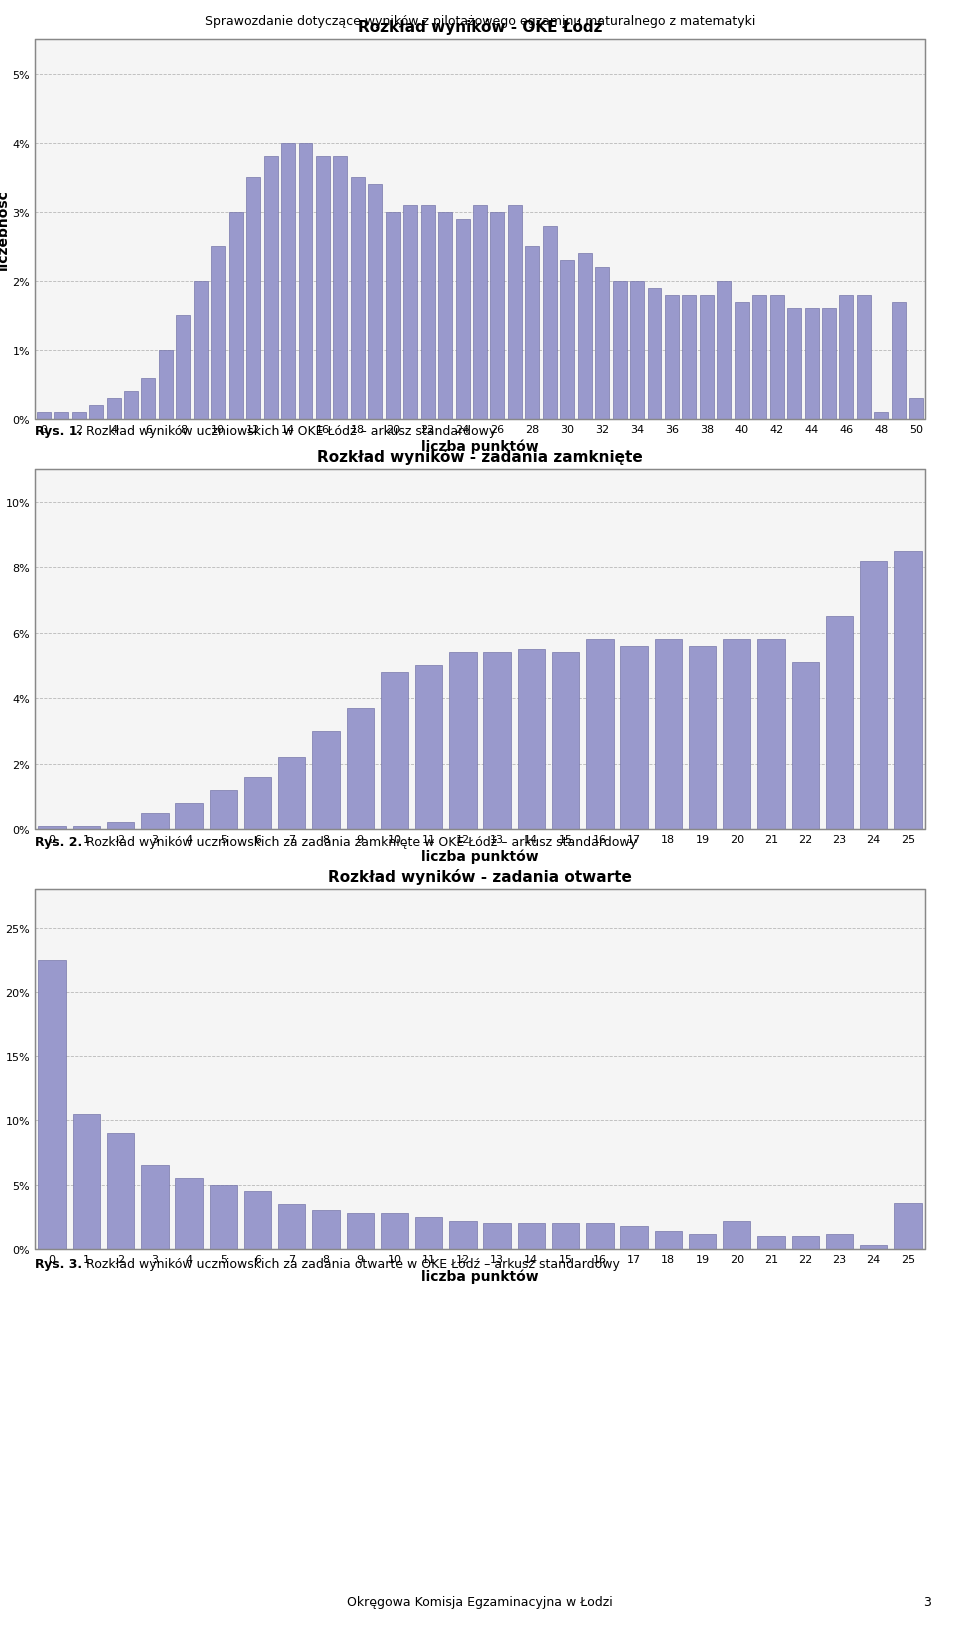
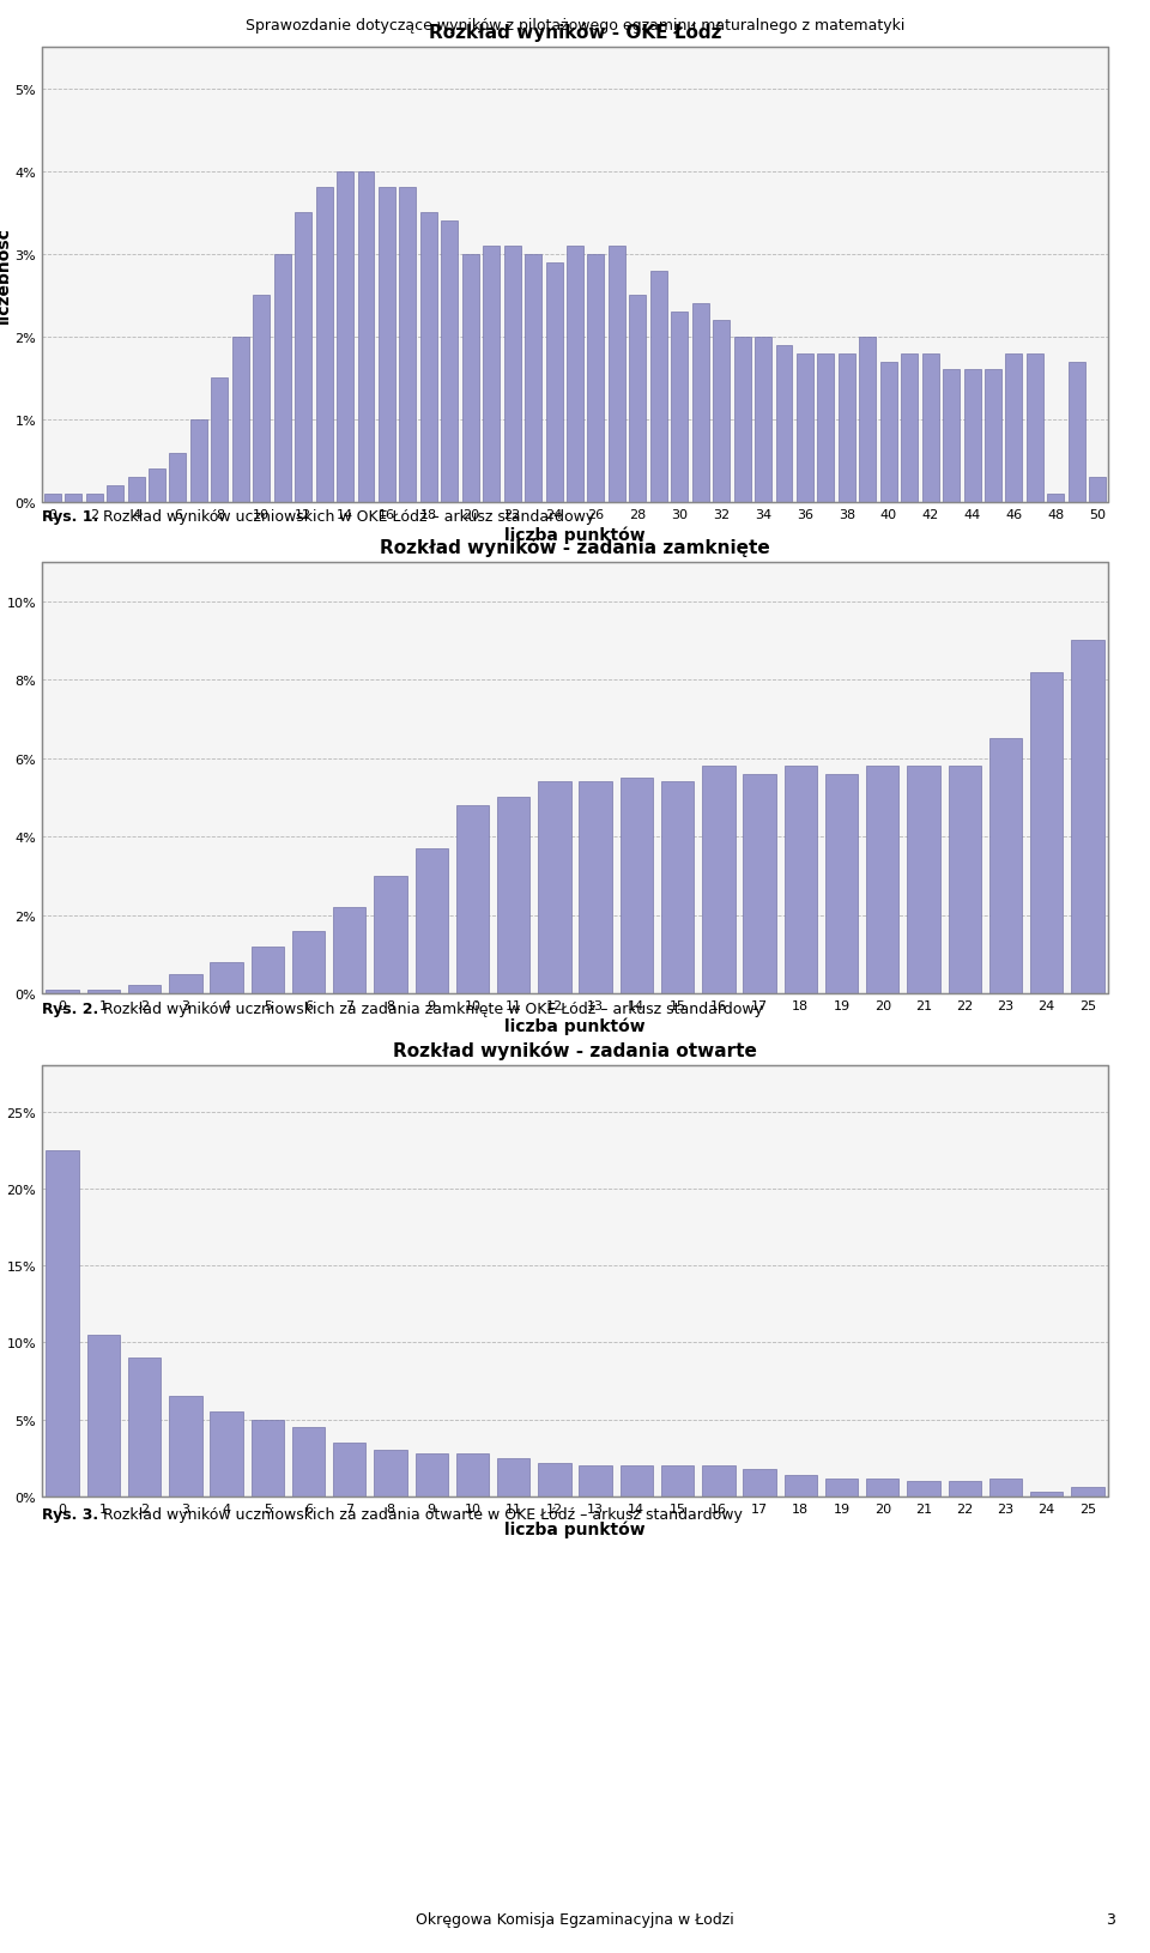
Rozkład wyników - zadania zamknięte/22: 5.1% -> 5.8%
Rozkład wyników - zadania zamknięte/25: 8.5% -> 9.0%
Rozkład wyników - zadania otwarte/20: 2.2% -> 1.2%
Rozkład wyników - zadania otwarte/25: 3.6% -> 0.6%
